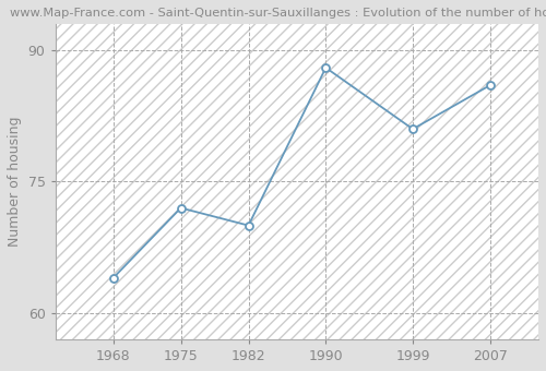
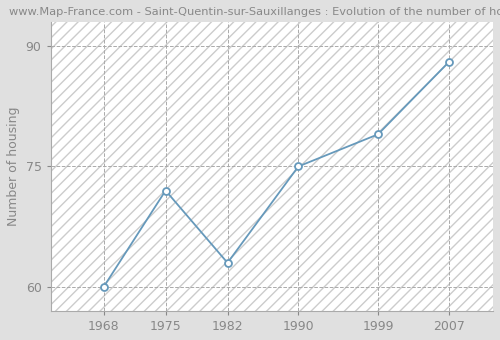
1968: 64 -> 60
1982: 70 -> 63
1990: 88 -> 75
1999: 81 -> 79
2007: 86 -> 88
